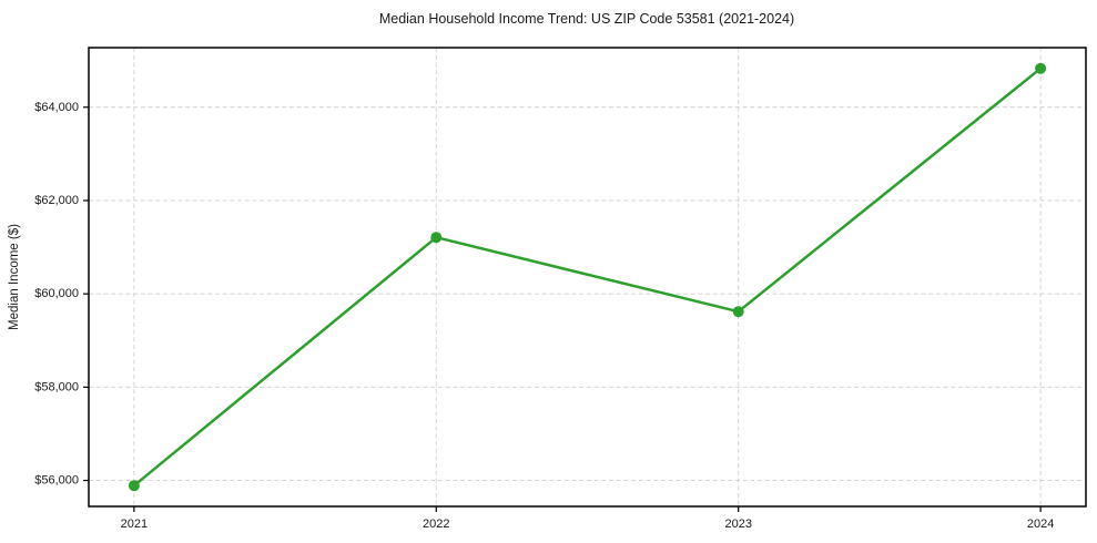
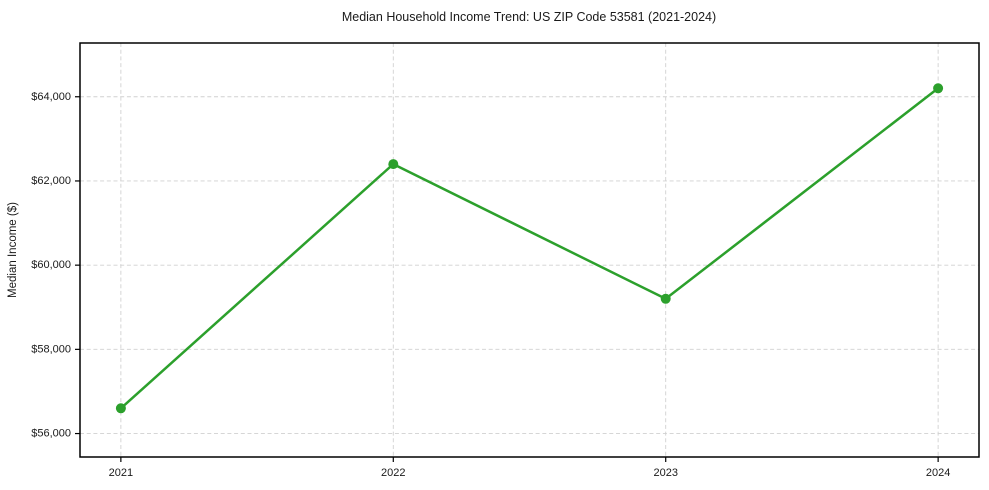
2021: $55900 -> $56600
2022: $61200 -> $62400
2023: $59600 -> $59200
2024: $64800 -> $64200
